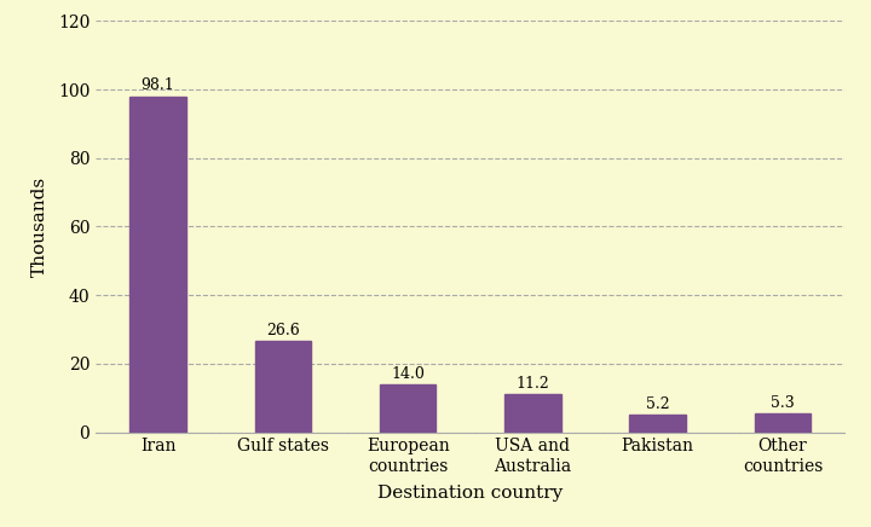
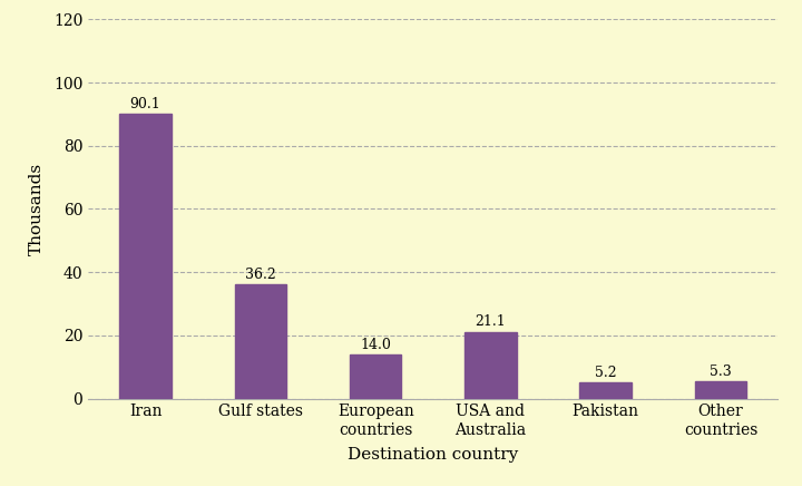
Iran: 98.1 -> 90.1
Gulf states: 26.6 -> 36.2
USA and Australia: 11.2 -> 21.1
